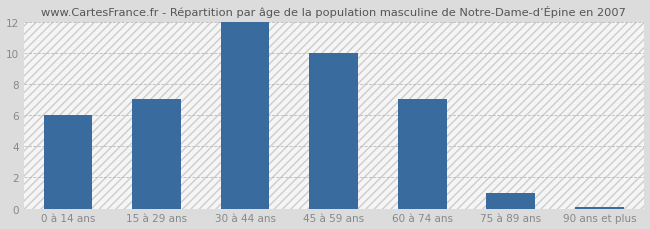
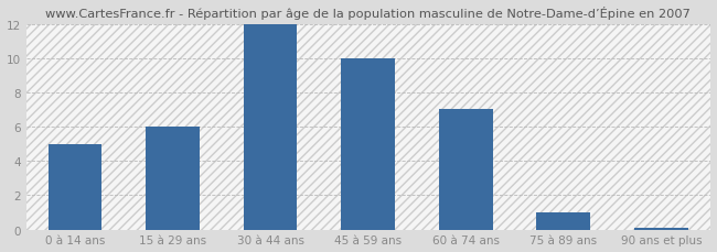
0 à 14 ans: 6.0 -> 5.0
15 à 29 ans: 7.0 -> 6.0
